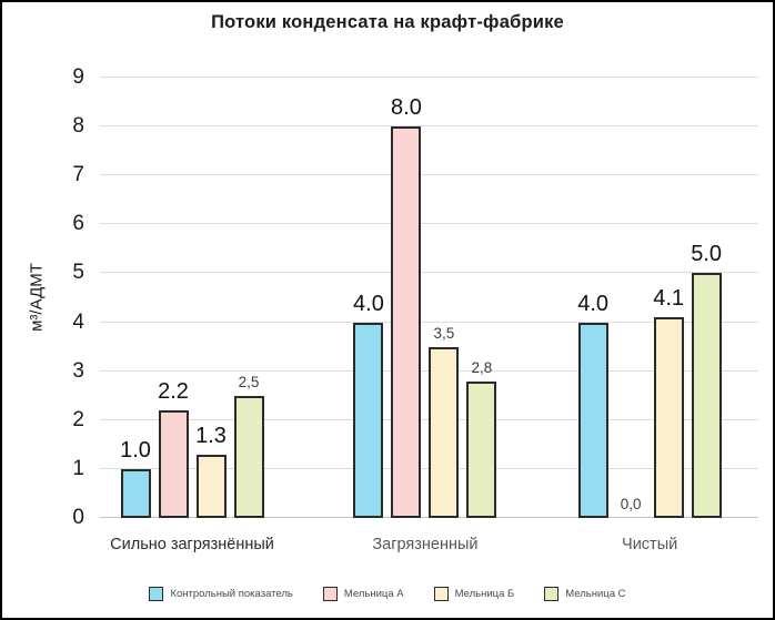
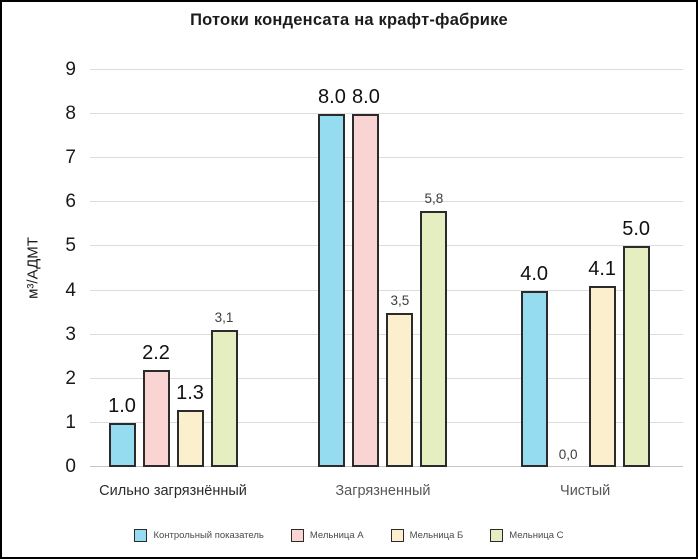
Мельница С/Сильно загрязнённый: 2,5 -> 3,1
Контрольный показатель/Загрязненный: 4.0 -> 8.0
Мельница С/Загрязненный: 2,8 -> 5,8
